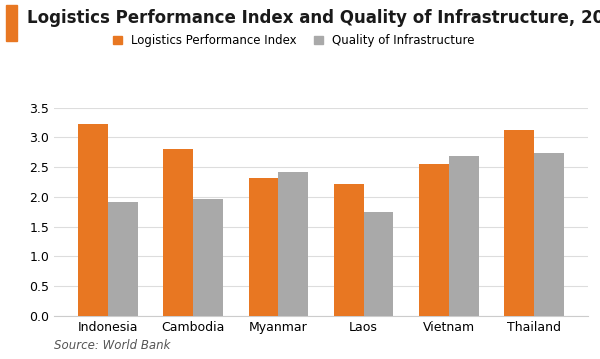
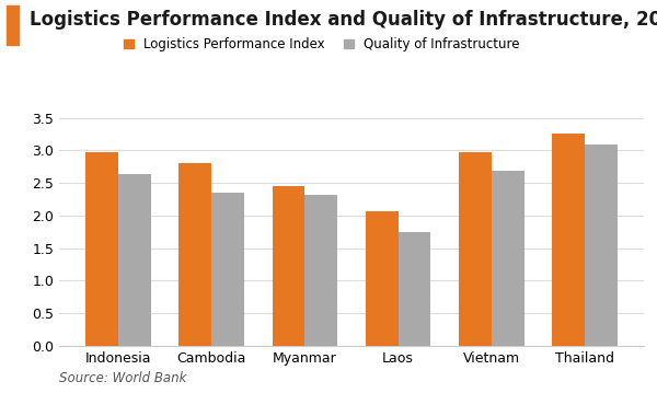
Logistics Performance Index/Indonesia: 3.22 -> 2.98
Quality of Infrastructure/Indonesia: 1.92 -> 2.63
Quality of Infrastructure/Cambodia: 1.96 -> 2.35
Logistics Performance Index/Myanmar: 2.32 -> 2.46
Quality of Infrastructure/Myanmar: 2.42 -> 2.31
Logistics Performance Index/Laos: 2.22 -> 2.06
Logistics Performance Index/Vietnam: 2.56 -> 2.98
Logistics Performance Index/Thailand: 3.12 -> 3.26
Quality of Infrastructure/Thailand: 2.74 -> 3.09
